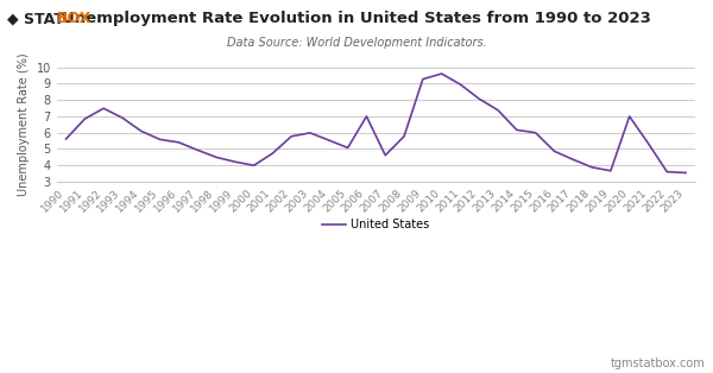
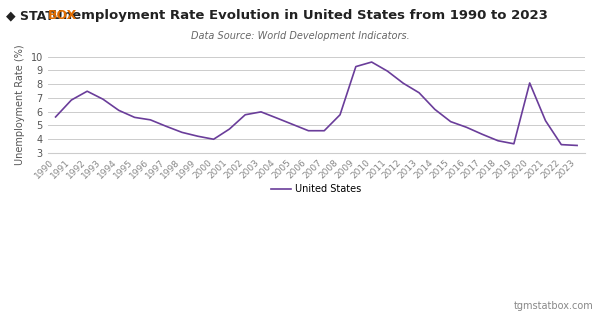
2006: 7.0 -> 4.6
2015: 6.0 -> 5.3
2020: 7.0 -> 8.1
